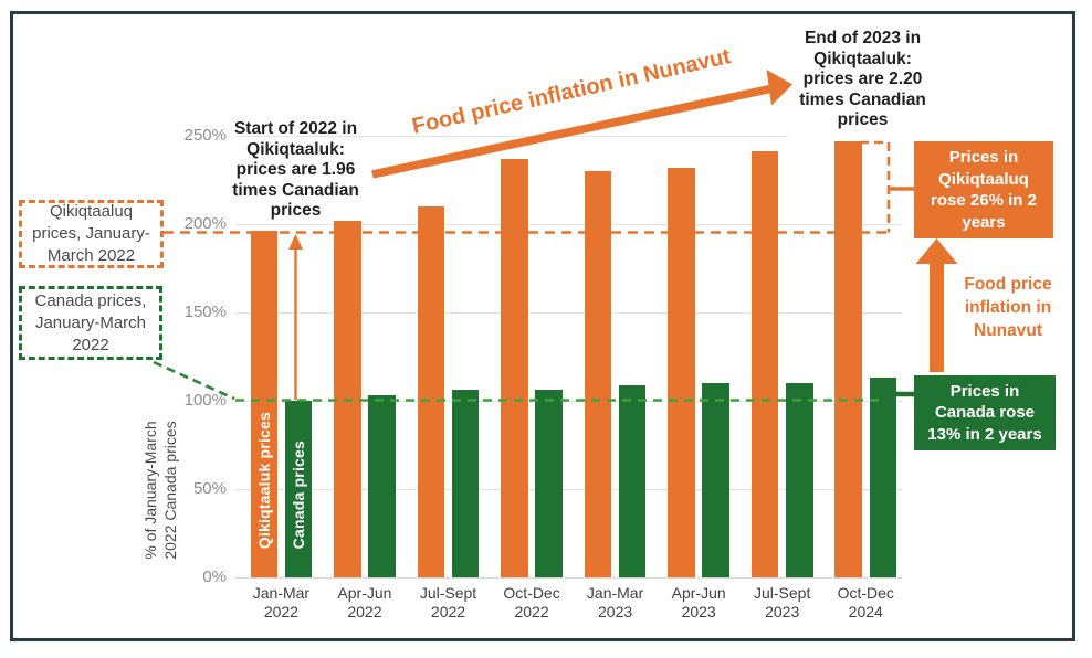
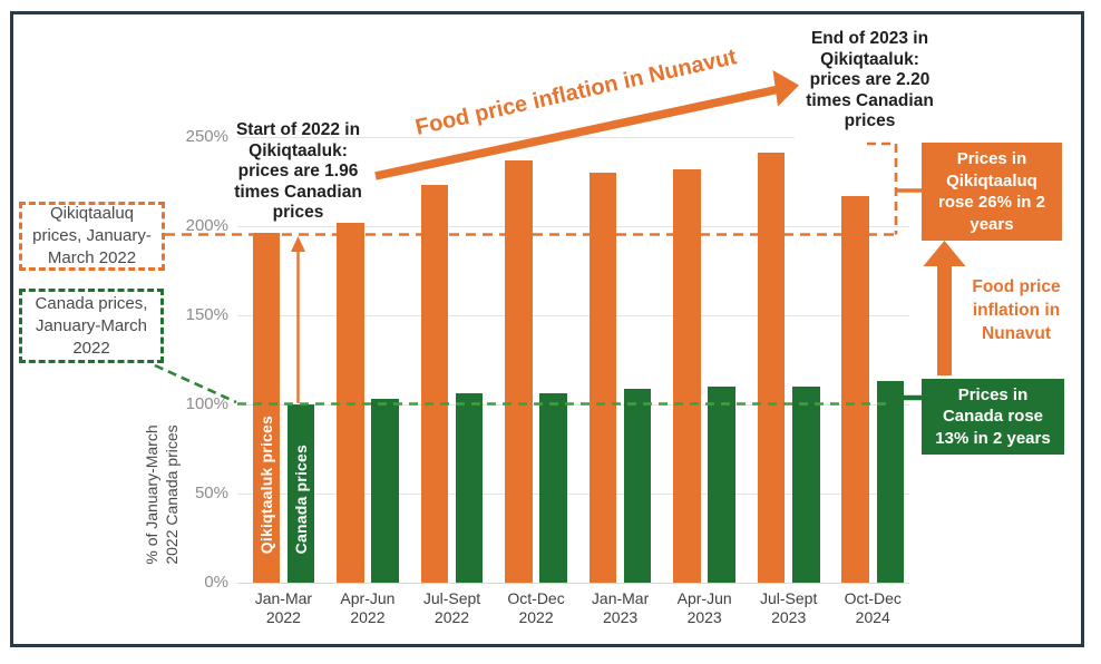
Qikiqtaaluk prices/Jul-Sept 2022: 210% -> 223%
Qikiqtaaluk prices/Oct-Dec 2024: 247% -> 217%
